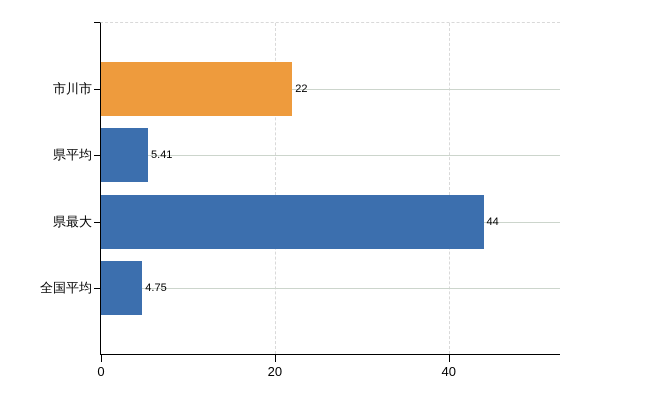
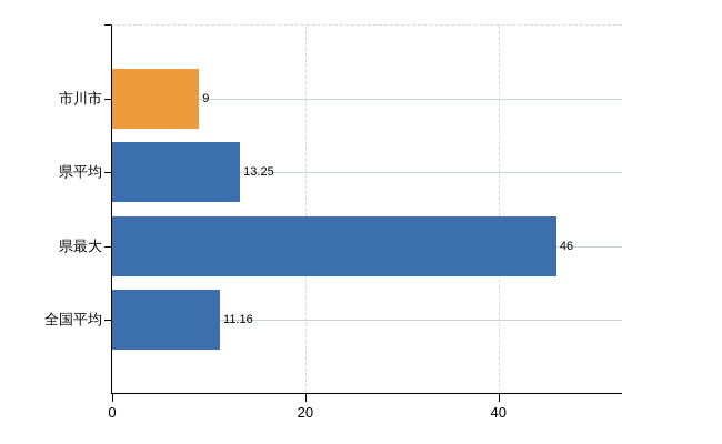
市川市: 22 -> 9
県平均: 5.41 -> 13.25
県最大: 44 -> 46
全国平均: 4.75 -> 11.16
